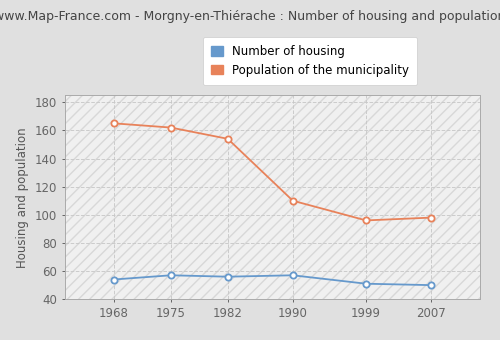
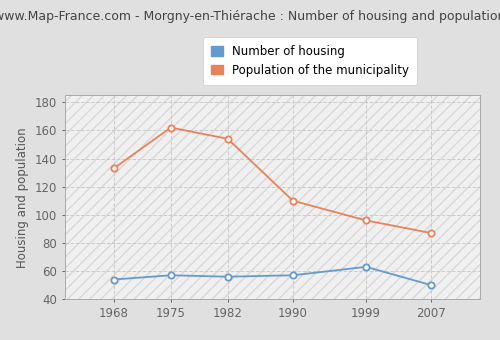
Population of the municipality/1968: 165 -> 133
Number of housing/1999: 51 -> 63
Population of the municipality/2007: 98 -> 87
